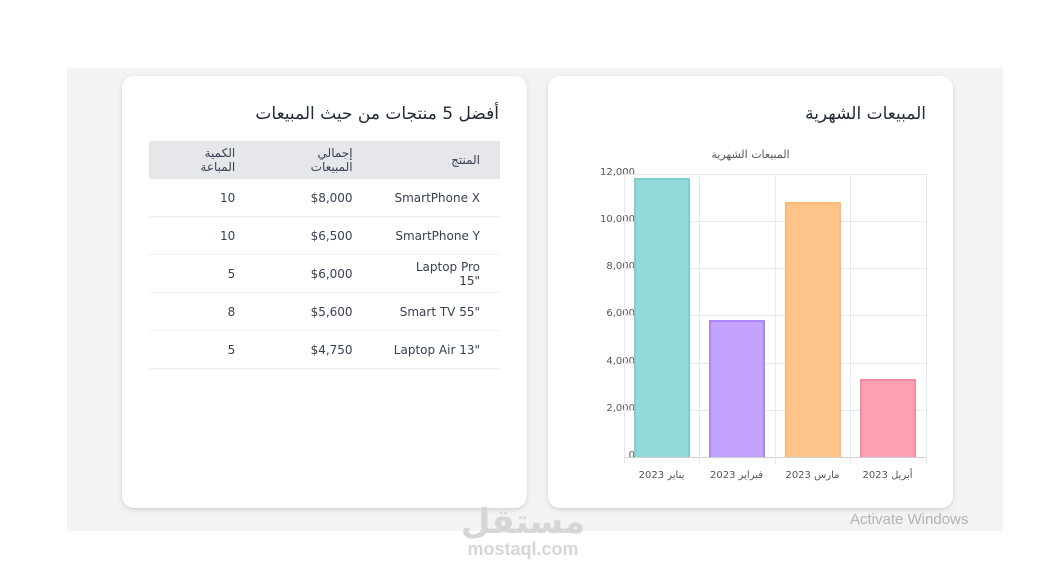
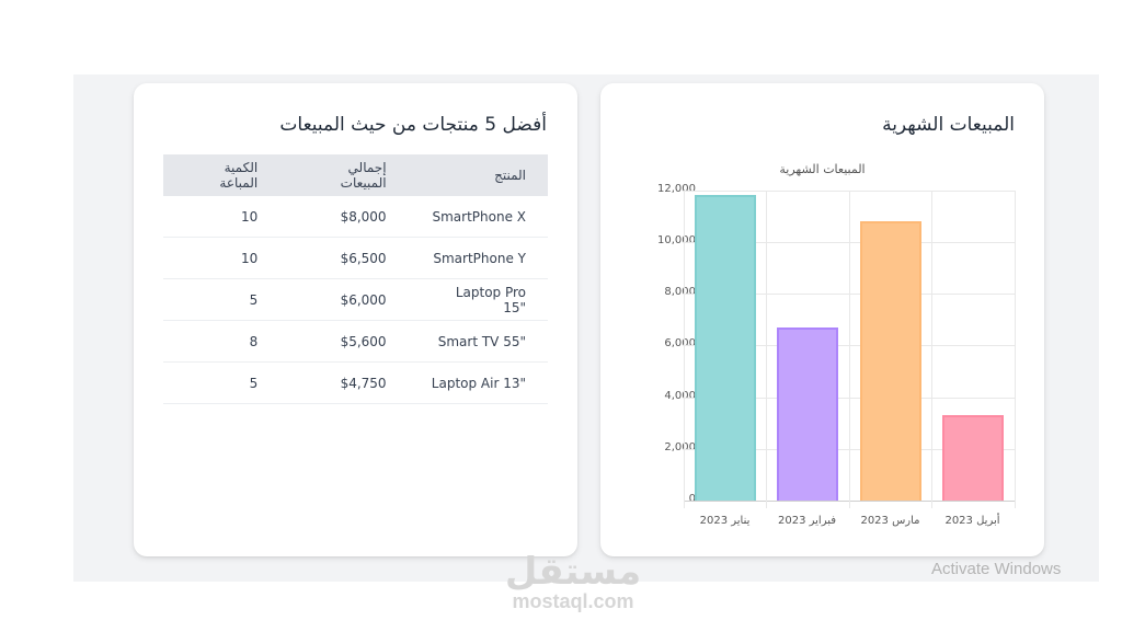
فبراير 2023: 5800 -> 6700
